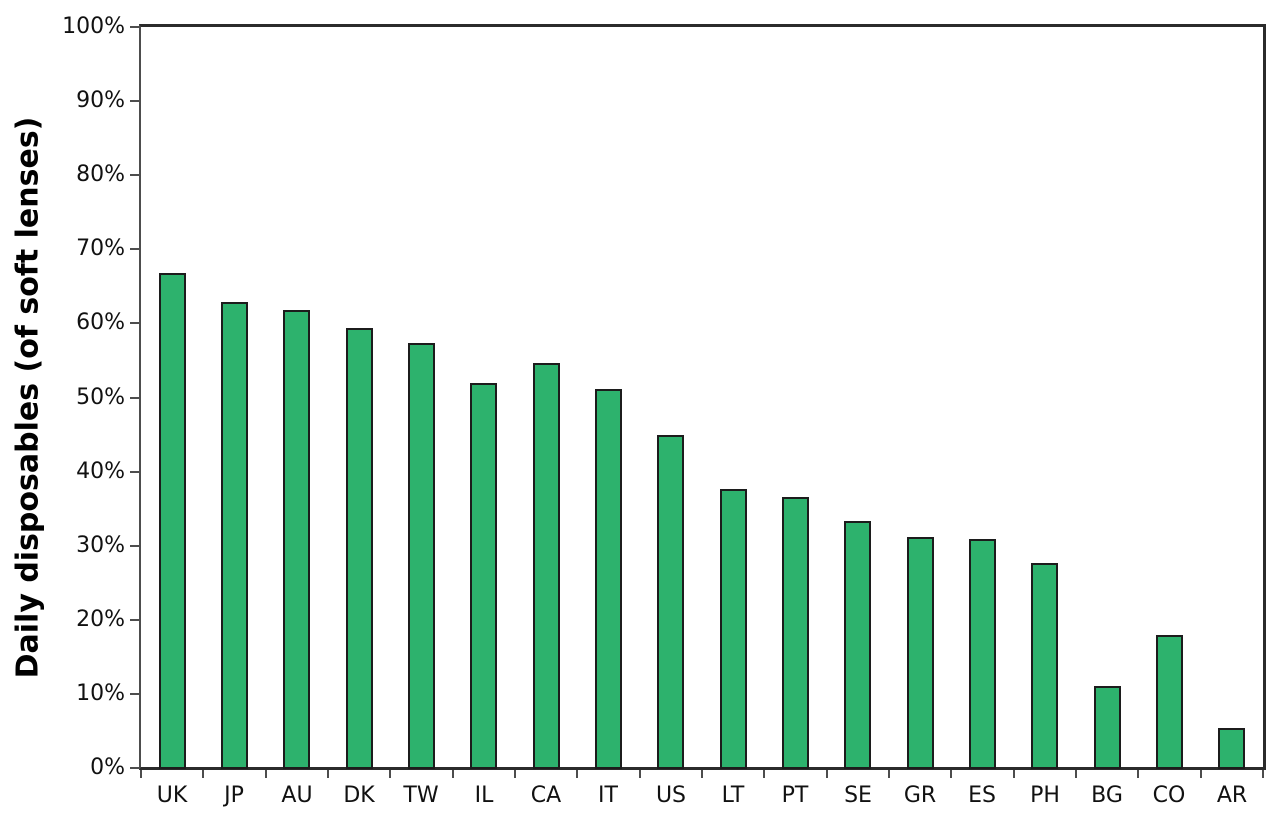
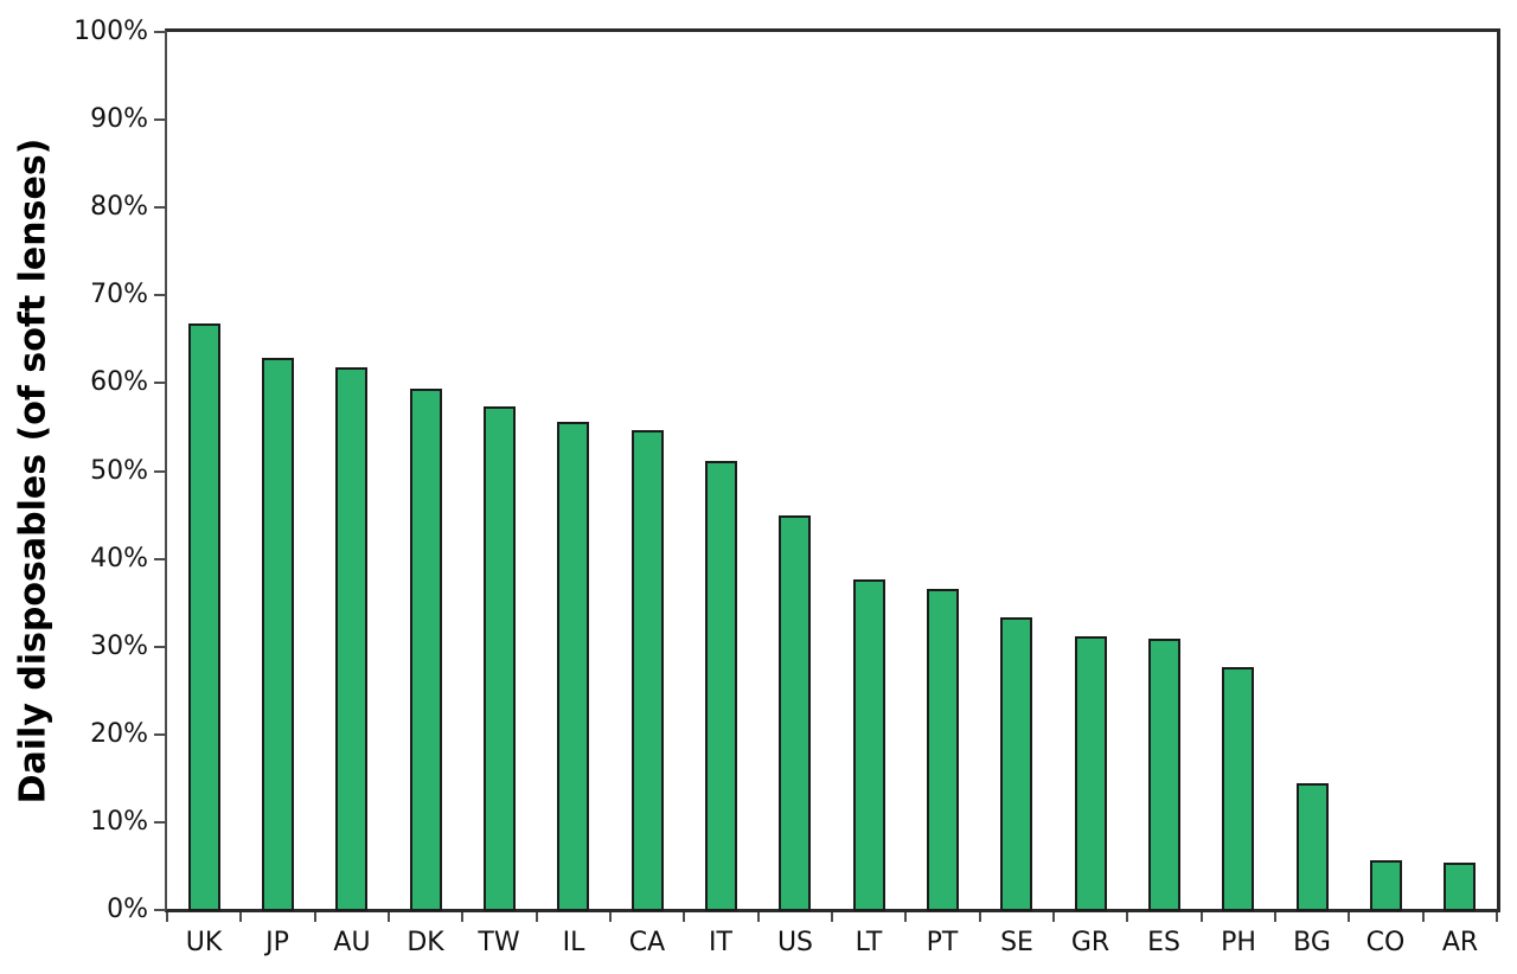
IL: 52% -> 56%
BG: 11% -> 14%
CO: 18% -> 6%
